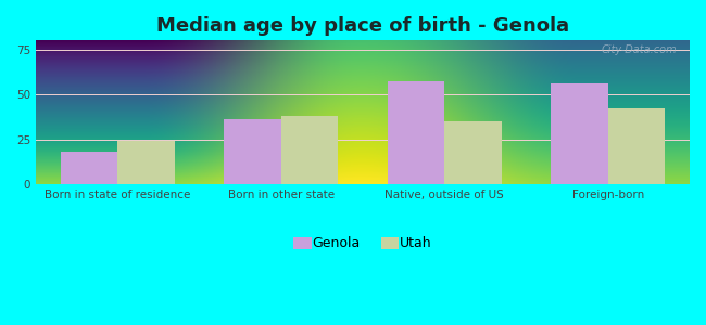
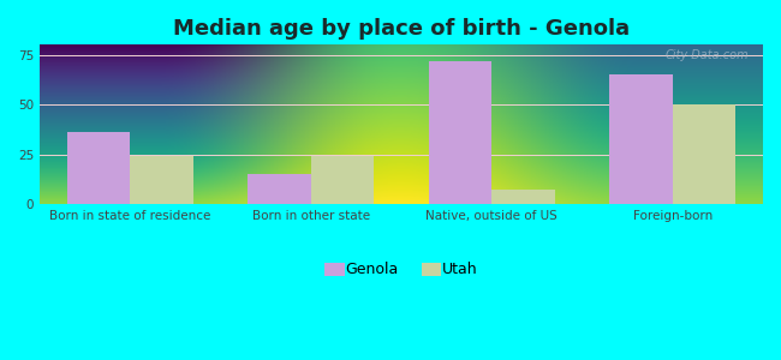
Genola/Born in state of residence: 18 -> 36
Genola/Born in other state: 36 -> 15
Utah/Born in other state: 38 -> 24
Genola/Native, outside of US: 57 -> 72
Utah/Native, outside of US: 35 -> 7
Genola/Foreign-born: 56 -> 65
Utah/Foreign-born: 42 -> 50
